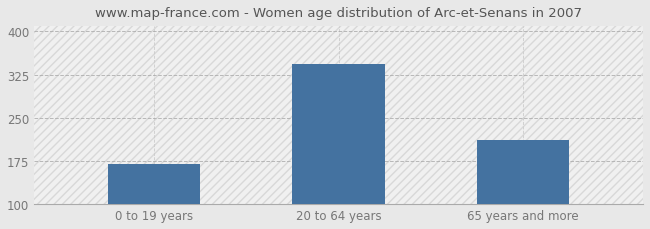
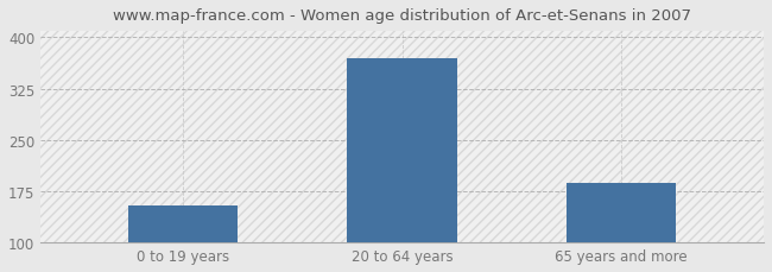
0 to 19 years: 170 -> 155
20 to 64 years: 344 -> 370
65 years and more: 212 -> 188
